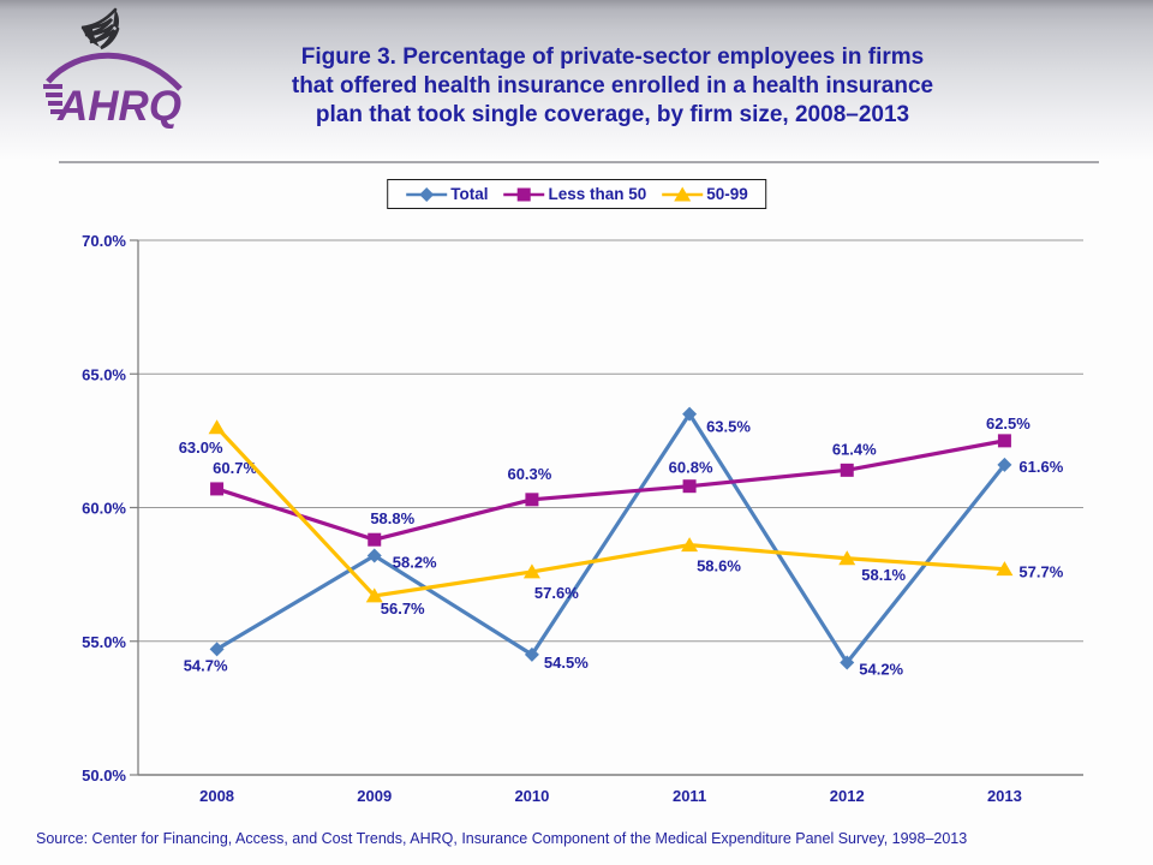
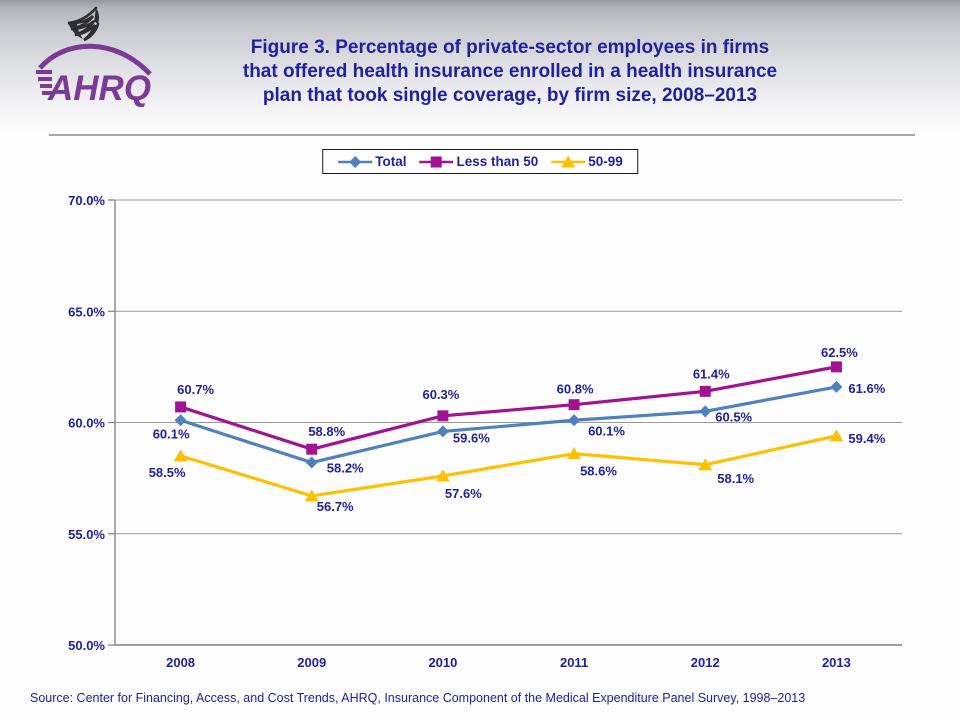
Total/2008: 54.7% -> 60.1%
50-99/2008: 63.0% -> 58.5%
Total/2010: 54.5% -> 59.6%
Total/2011: 63.5% -> 60.1%
Total/2012: 54.2% -> 60.5%
50-99/2013: 57.7% -> 59.4%
